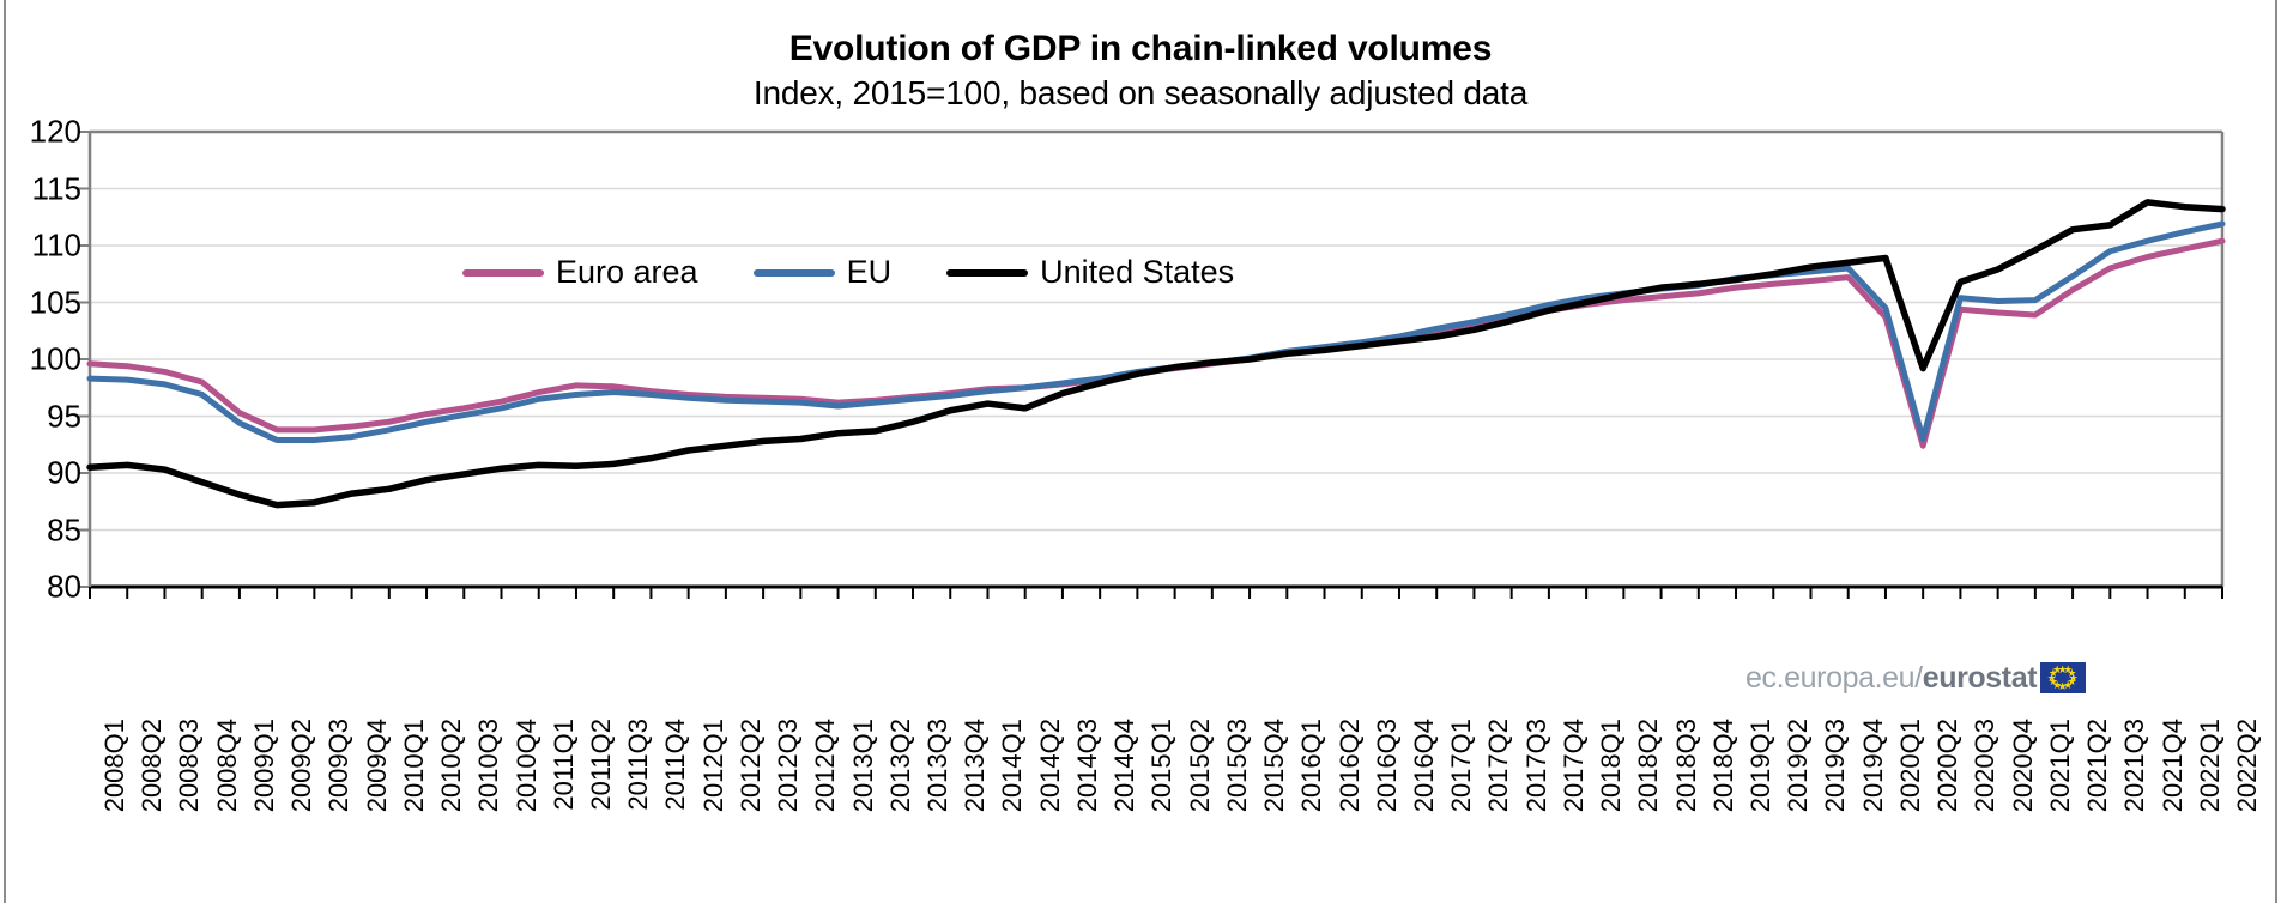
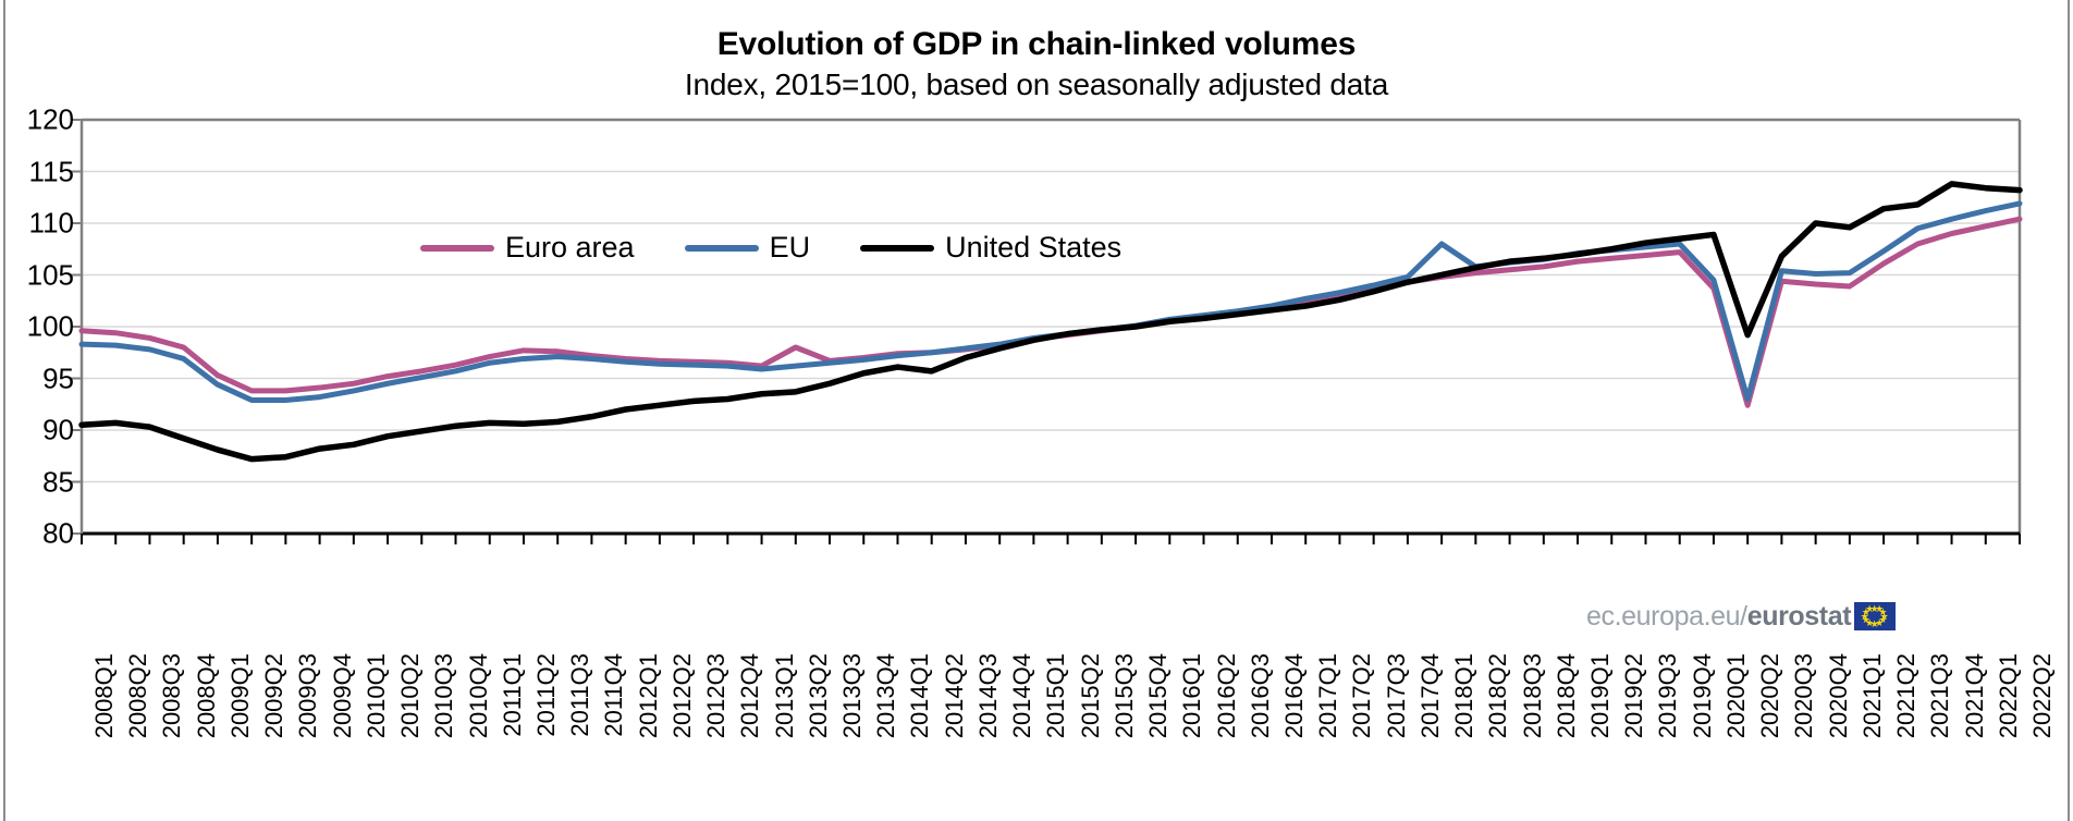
Euro area/2013Q2: 96 -> 98
EU/2018Q1: 105 -> 108
United States/2020Q4: 108 -> 110
